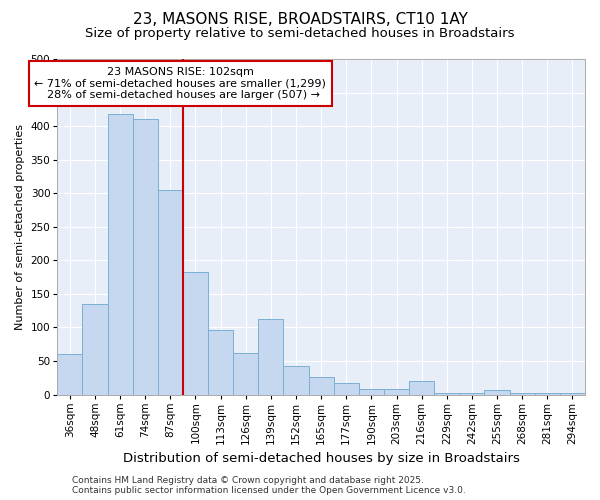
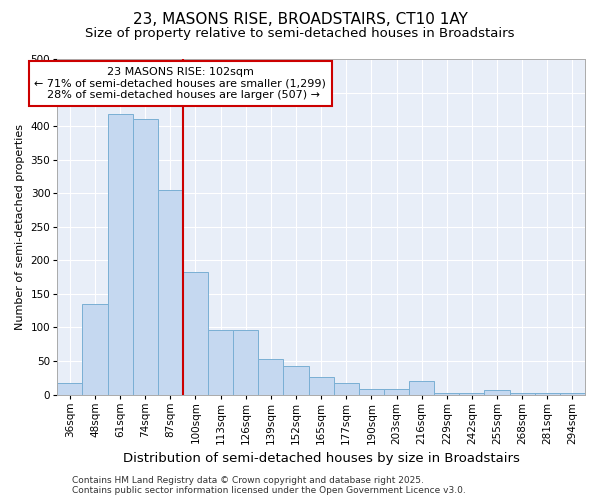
36sqm: 60 -> 18
126sqm: 62 -> 96
139sqm: 112 -> 53
